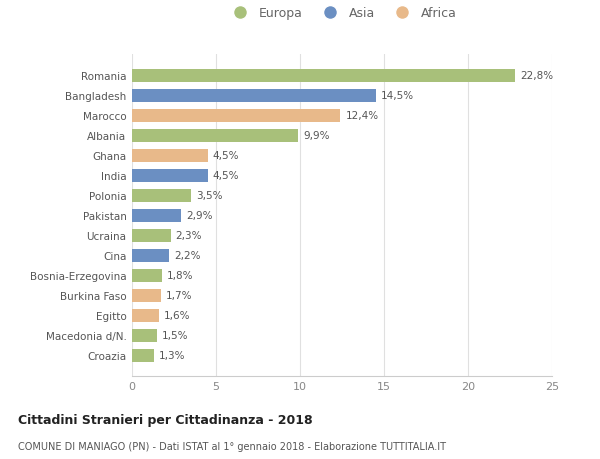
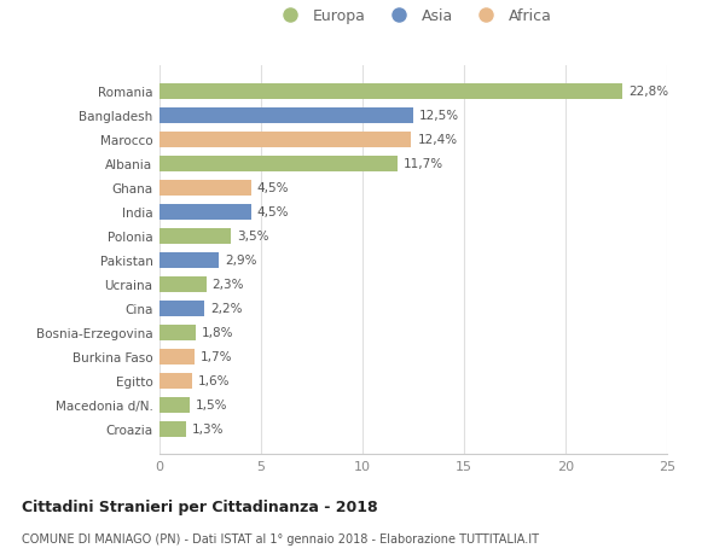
Bangladesh: 14,5% -> 12,5%
Albania: 9,9% -> 11,7%
